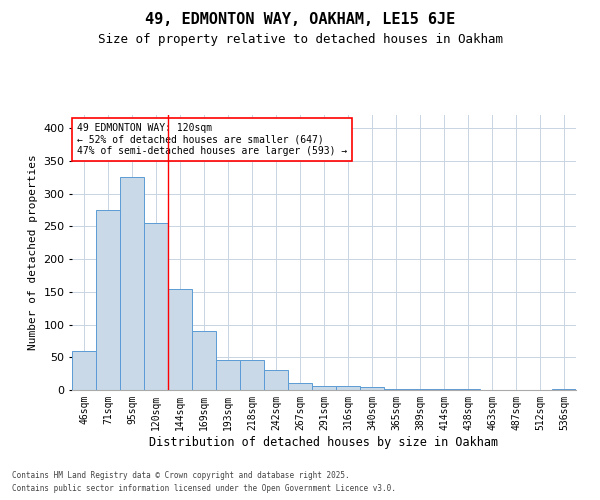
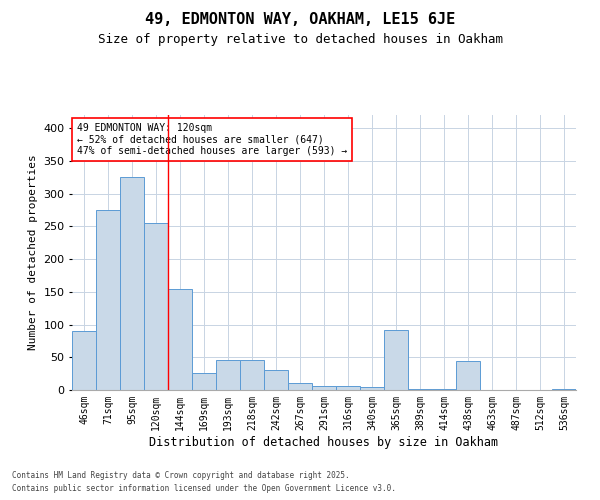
46sqm: 60 -> 90
169sqm: 90 -> 26
365sqm: 2 -> 92
438sqm: 1 -> 44
